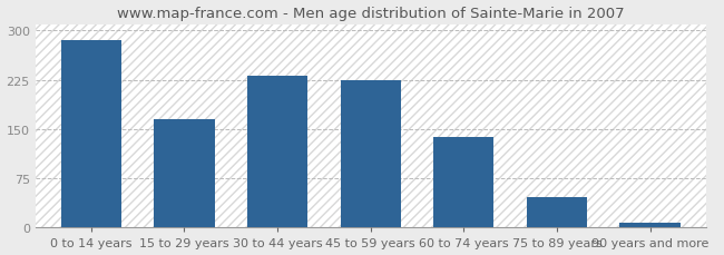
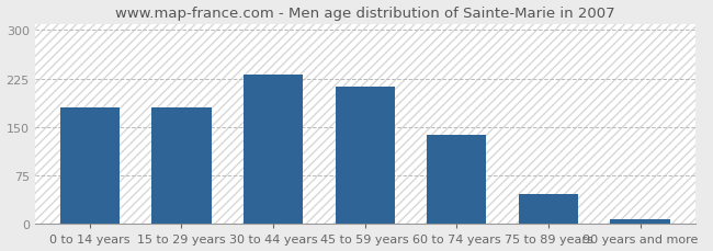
0 to 14 years: 286 -> 180
15 to 29 years: 165 -> 180
45 to 59 years: 224 -> 212
